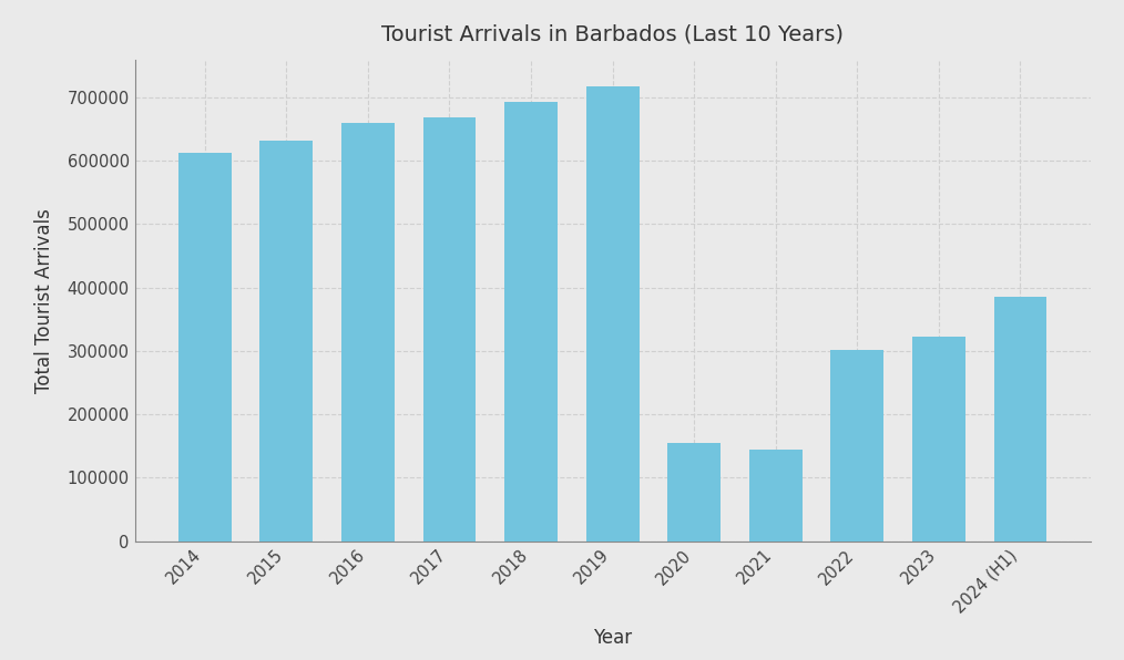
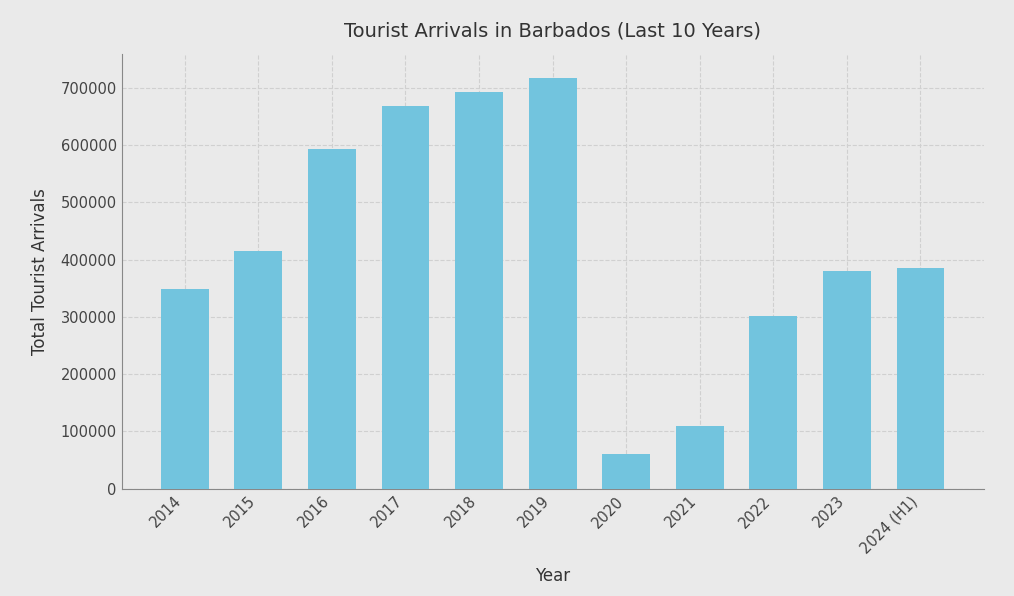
2014: 613000 -> 348000
2015: 632000 -> 416000
2016: 659000 -> 594000
2020: 155000 -> 60000
2021: 145000 -> 110000
2023: 323000 -> 380000
